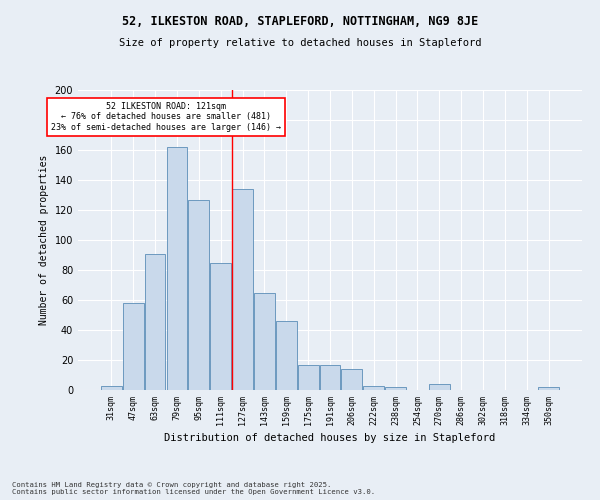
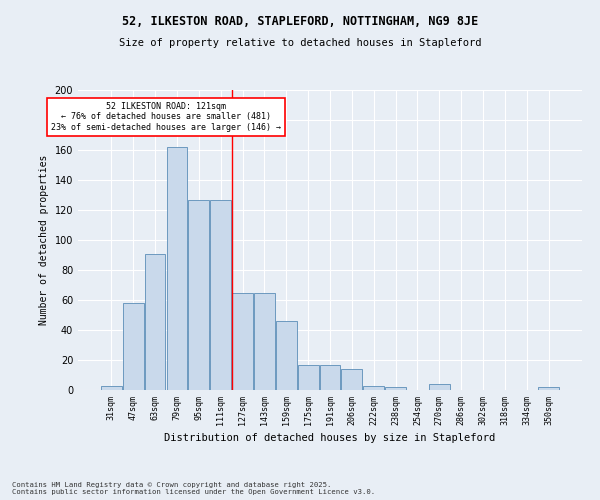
111sqm: 85 -> 127
127sqm: 134 -> 65
